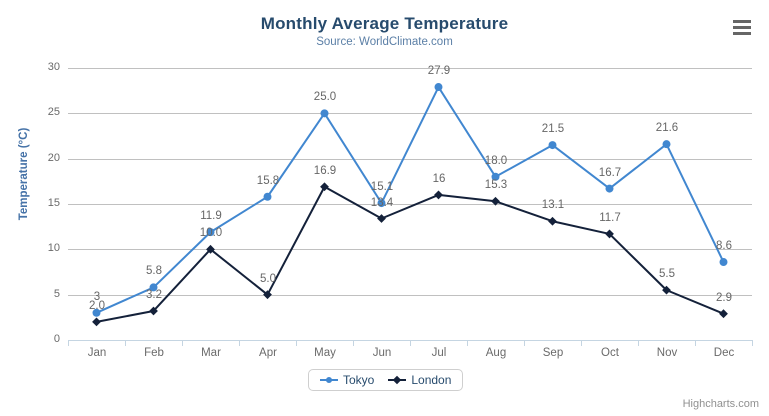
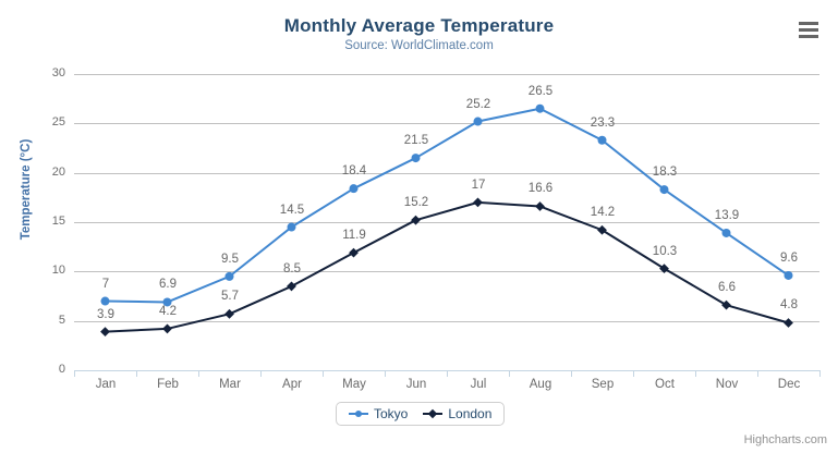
Tokyo/Jan: 3 -> 7
London/Jan: 2.0 -> 3.9
Tokyo/Feb: 5.8 -> 6.9
London/Feb: 3.2 -> 4.2
Tokyo/Mar: 11.9 -> 9.5
London/Mar: 10.0 -> 5.7
Tokyo/Apr: 15.8 -> 14.5
London/Apr: 5.0 -> 8.5
Tokyo/May: 25.0 -> 18.4
London/May: 16.9 -> 11.9
Tokyo/Jun: 15.1 -> 21.5
London/Jun: 13.4 -> 15.2
Tokyo/Jul: 27.9 -> 25.2
London/Jul: 16 -> 17
Tokyo/Aug: 18.0 -> 26.5
London/Aug: 15.3 -> 16.6
Tokyo/Sep: 21.5 -> 23.3
London/Sep: 13.1 -> 14.2
Tokyo/Oct: 16.7 -> 18.3
London/Oct: 11.7 -> 10.3
Tokyo/Nov: 21.6 -> 13.9
London/Nov: 5.5 -> 6.6
Tokyo/Dec: 8.6 -> 9.6
London/Dec: 2.9 -> 4.8
